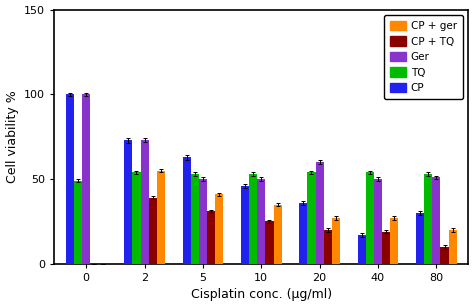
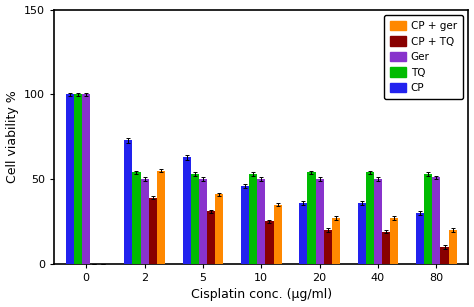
TQ/0: 49 -> 100
Ger/2: 73 -> 50
Ger/20: 60 -> 50
CP/40: 17 -> 36
